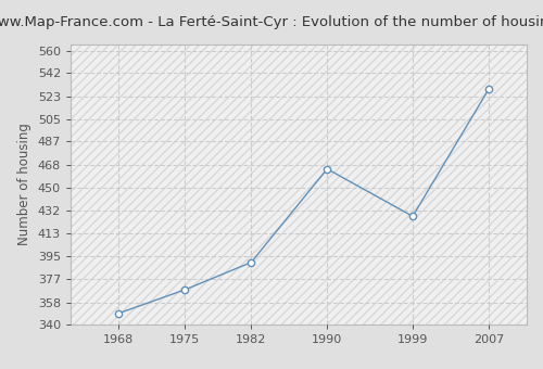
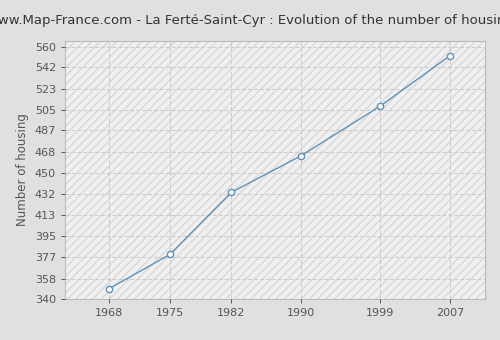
1975: 368 -> 379
1982: 390 -> 433
1999: 427 -> 508
2007: 529 -> 552
